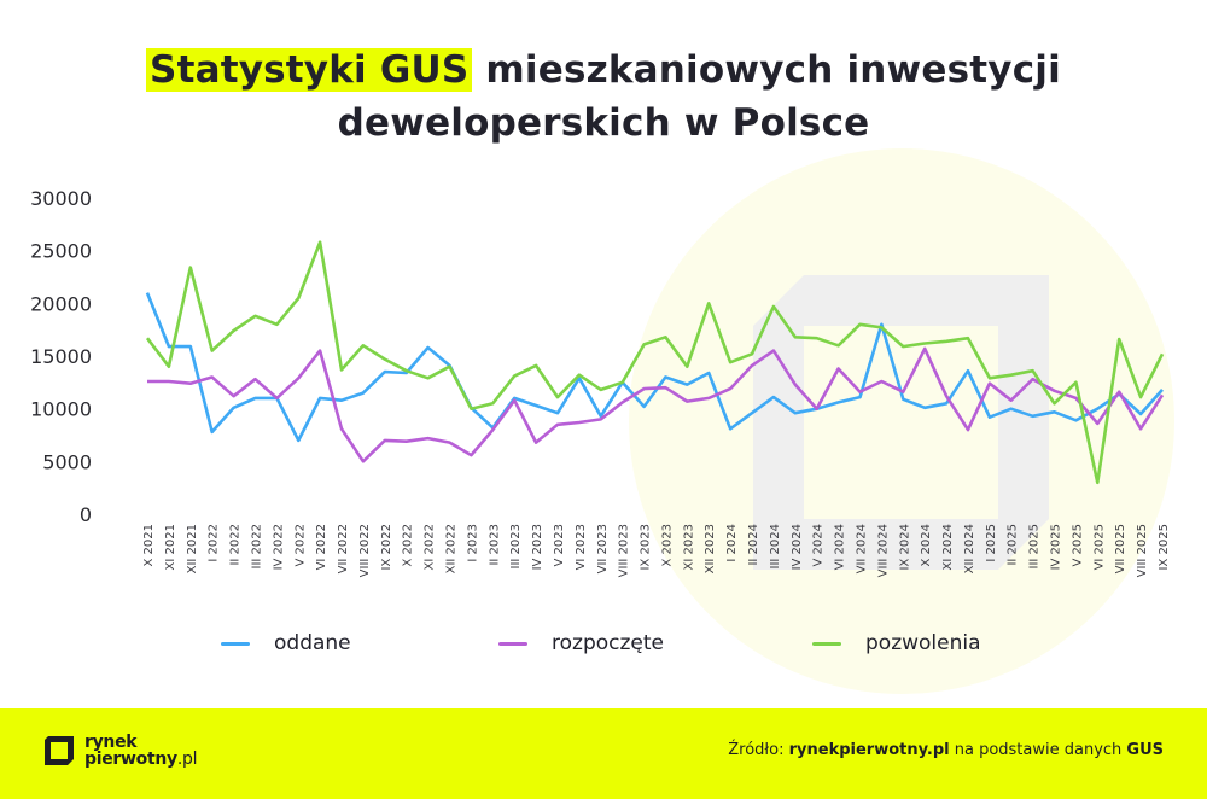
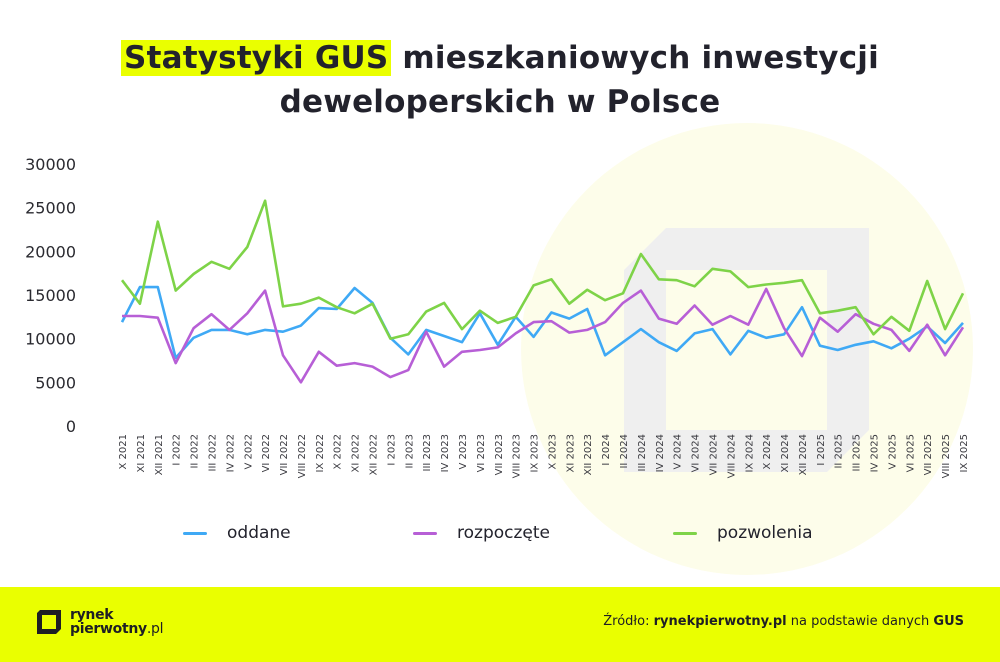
oddane/X 2021: 21000 -> 12000
rozpoczęte/I 2022: 13000 -> 7000
oddane/V 2022: 7000 -> 10000
pozwolenia/VIII 2022: 16000 -> 14000
rozpoczęte/IX 2022: 7000 -> 8000
rozpoczęte/II 2023: 8000 -> 6000
pozwolenia/XII 2023: 20000 -> 16000
oddane/V 2024: 10000 -> 9000
rozpoczęte/V 2024: 10000 -> 12000
oddane/VIII 2024: 18000 -> 8000
oddane/II 2025: 10000 -> 9000
pozwolenia/VI 2025: 3000 -> 11000
